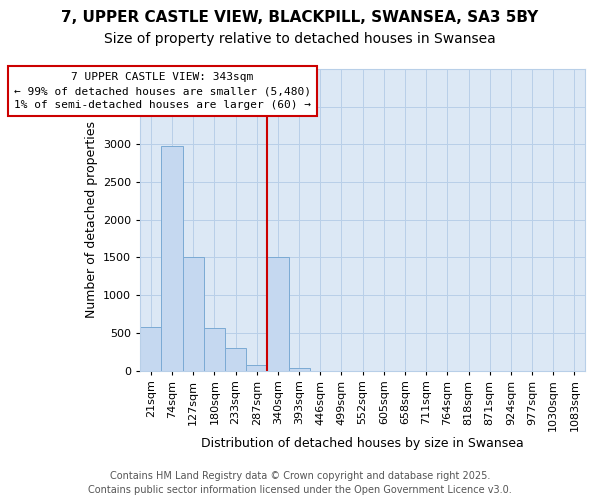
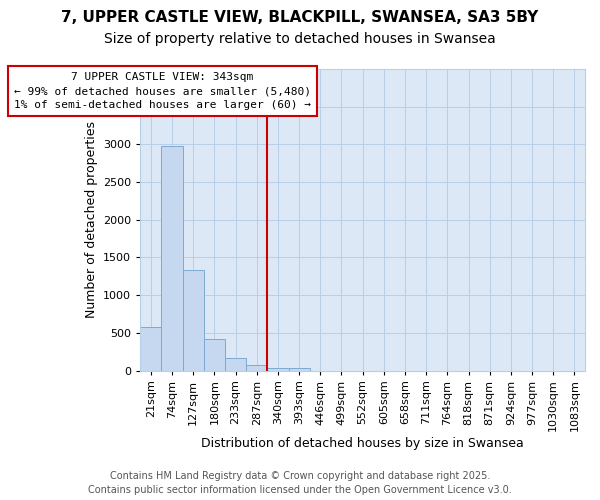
127sqm: 1500 -> 1330
180sqm: 560 -> 420
233sqm: 300 -> 160
340sqm: 1500 -> 40
